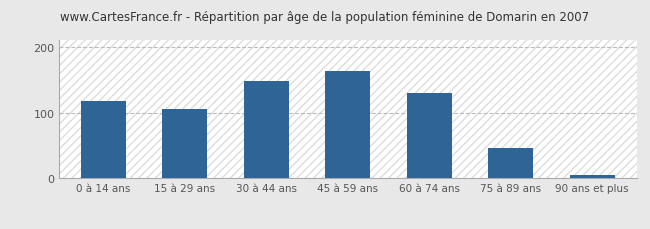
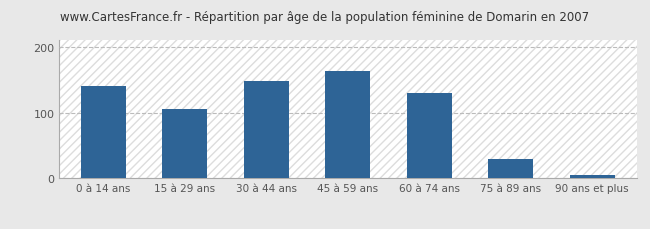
0 à 14 ans: 118 -> 140
75 à 89 ans: 46 -> 30
